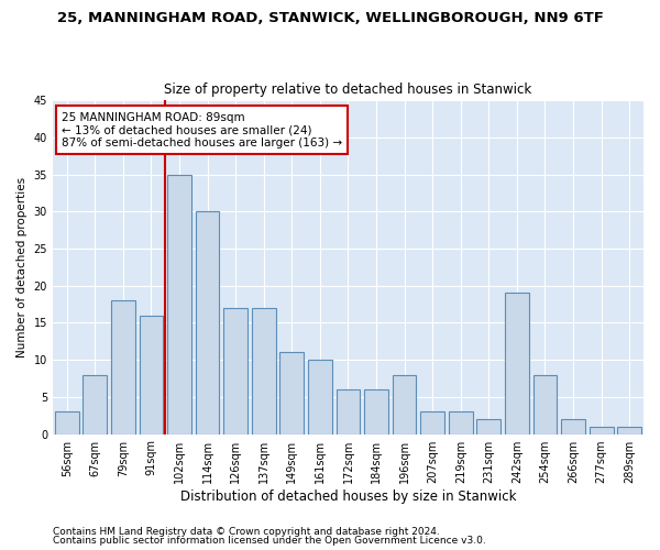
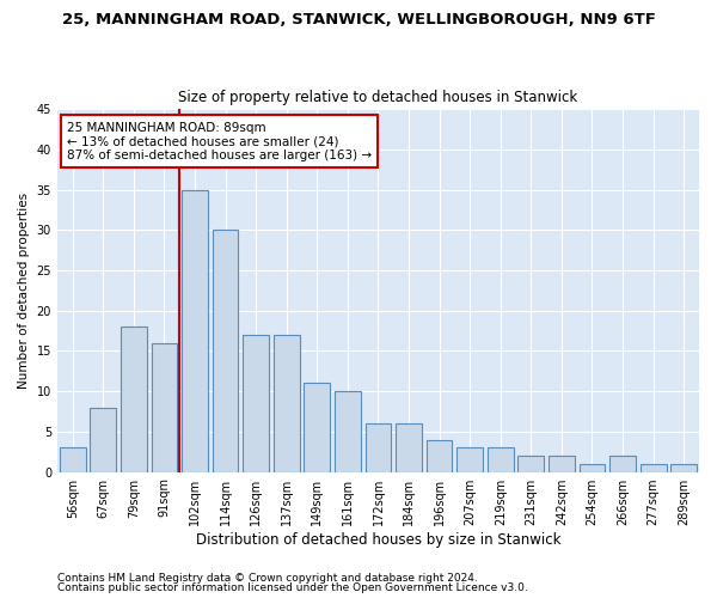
196sqm: 8 -> 4
242sqm: 19 -> 2
254sqm: 8 -> 1
